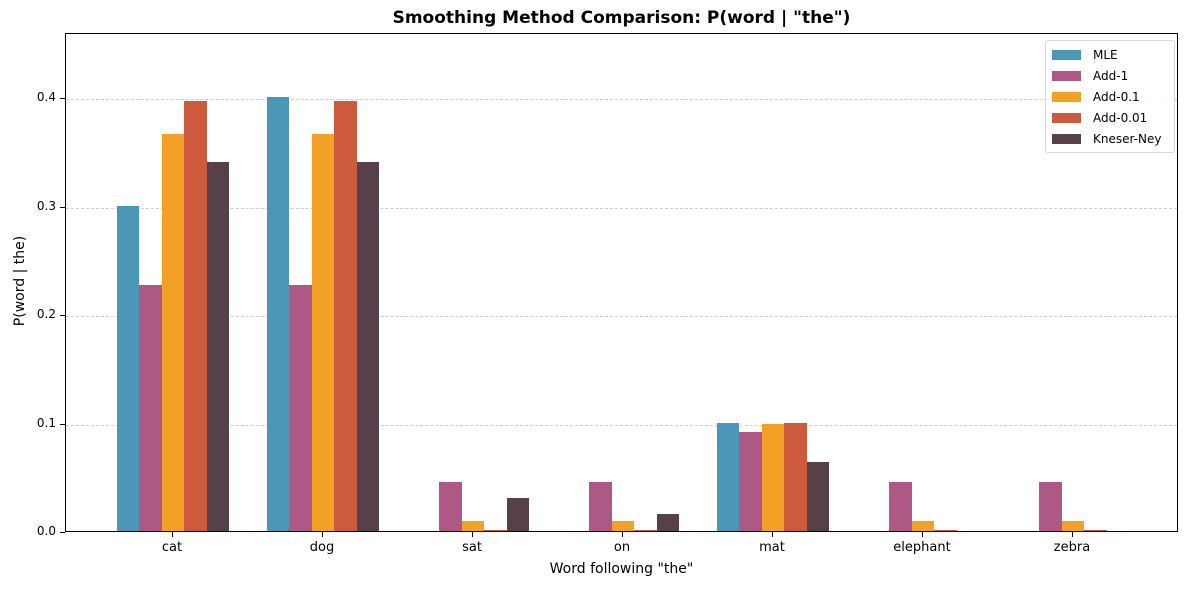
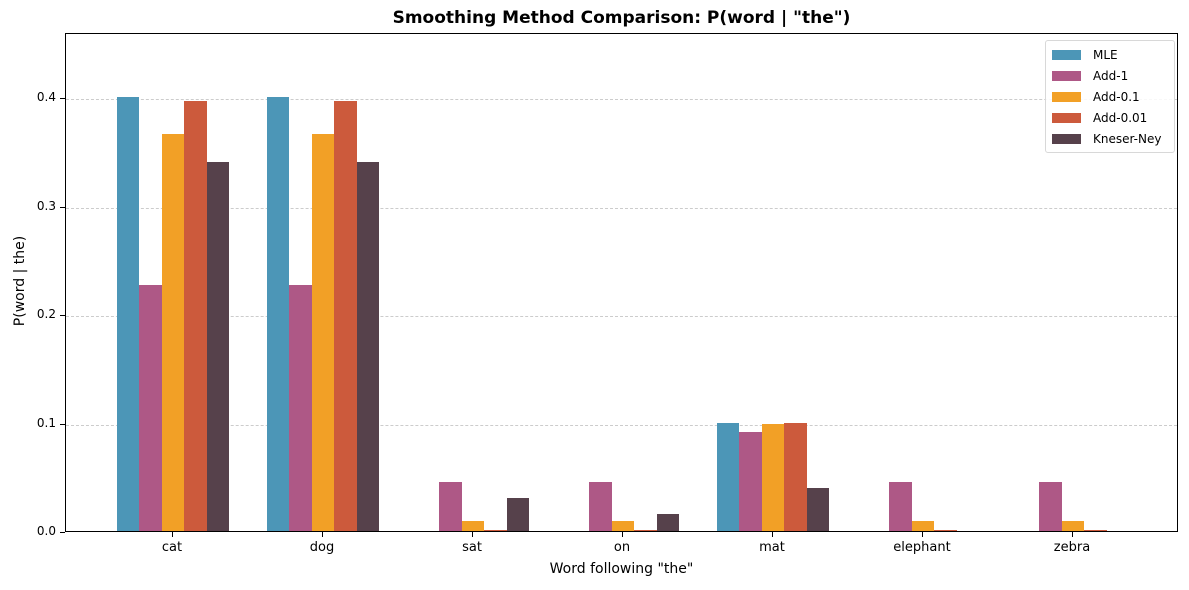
MLE/cat: 0.3 -> 0.4
Kneser-Ney/mat: 0.064 -> 0.040
